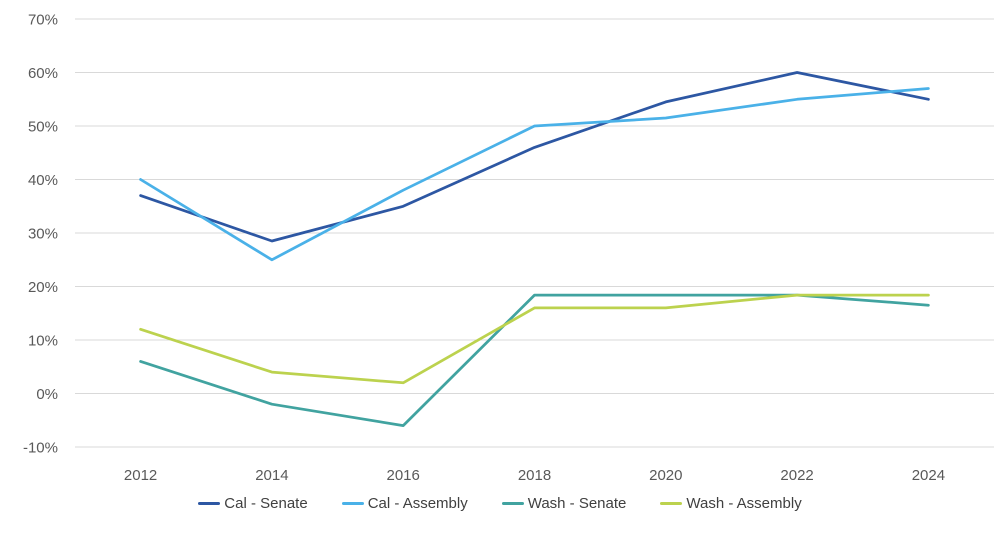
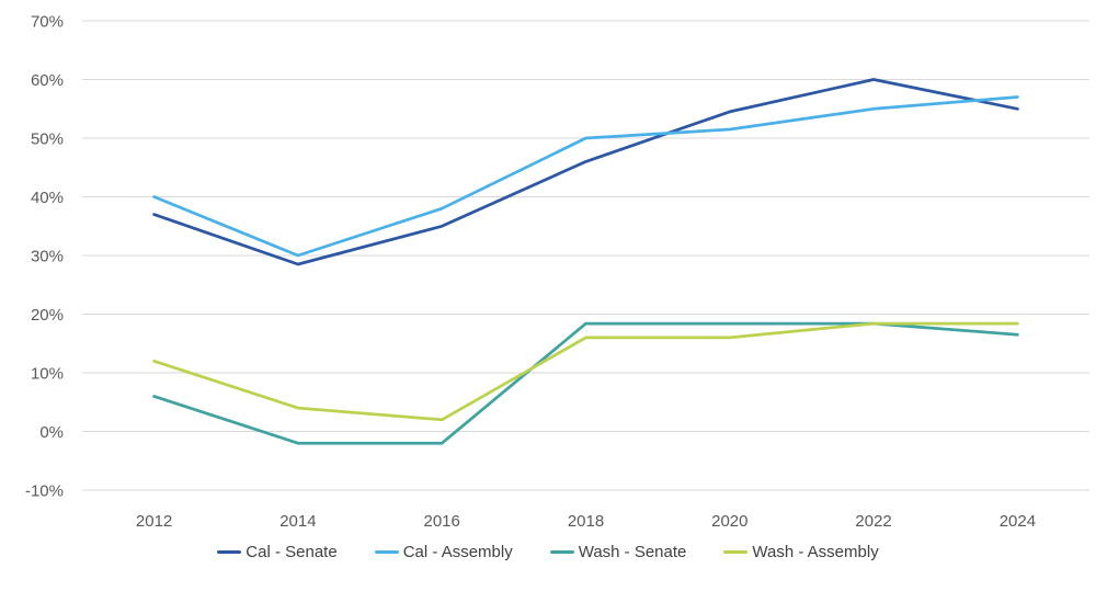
Cal - Assembly/2014: 25% -> 30%
Wash - Senate/2016: -6% -> -2%
